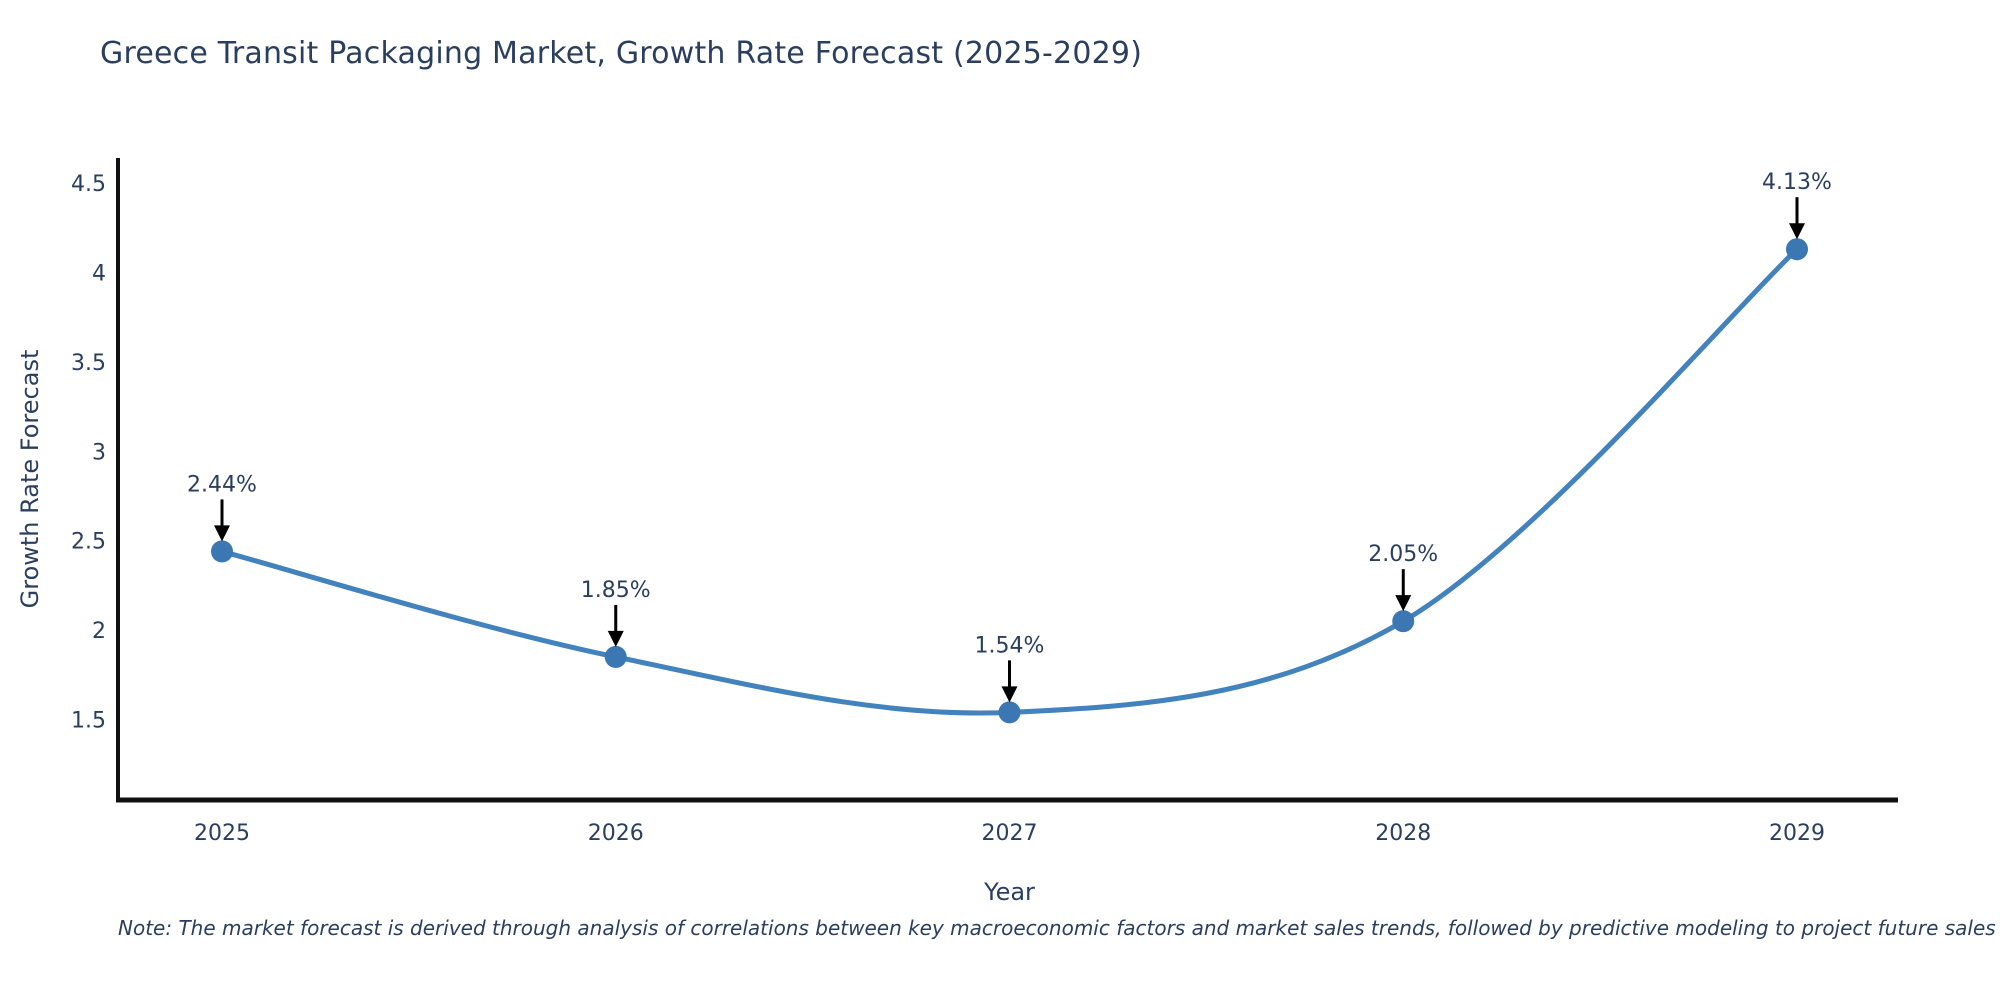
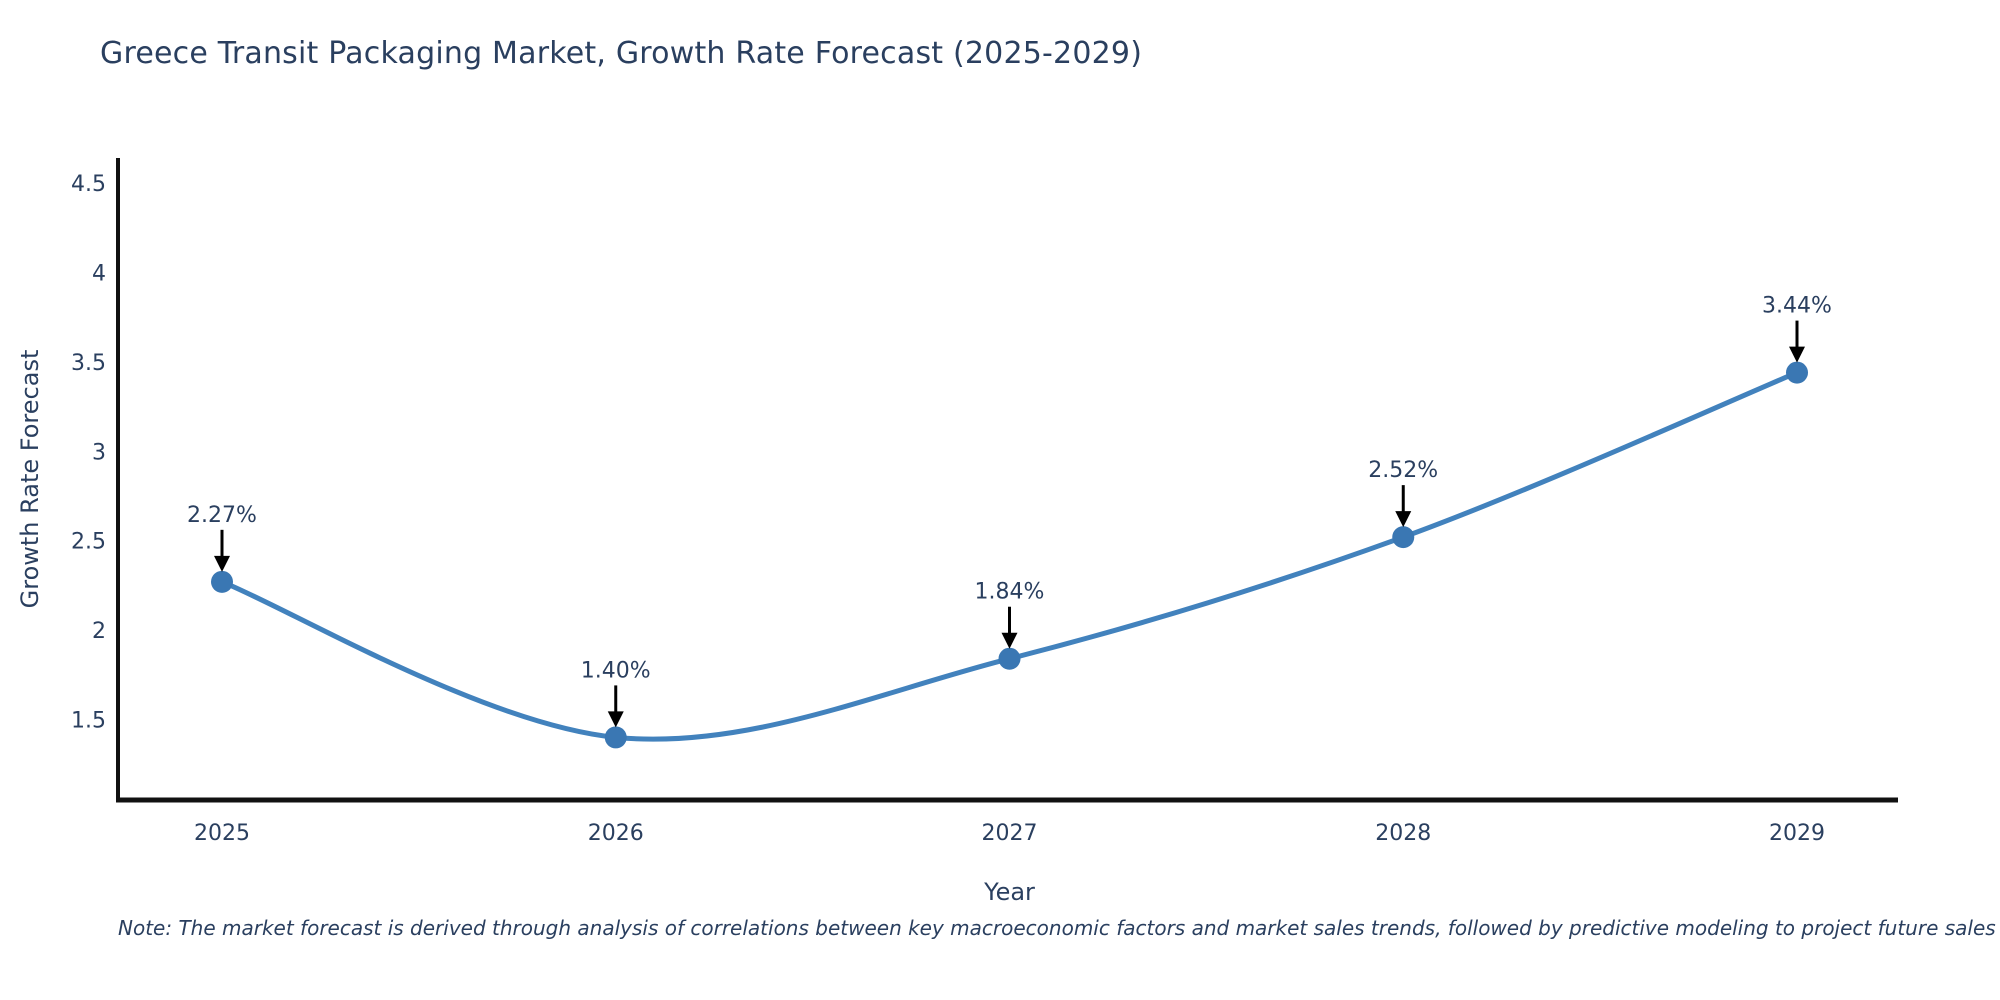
2025: 2.44% -> 2.27%
2026: 1.85% -> 1.40%
2027: 1.54% -> 1.84%
2028: 2.05% -> 2.52%
2029: 4.13% -> 3.44%
